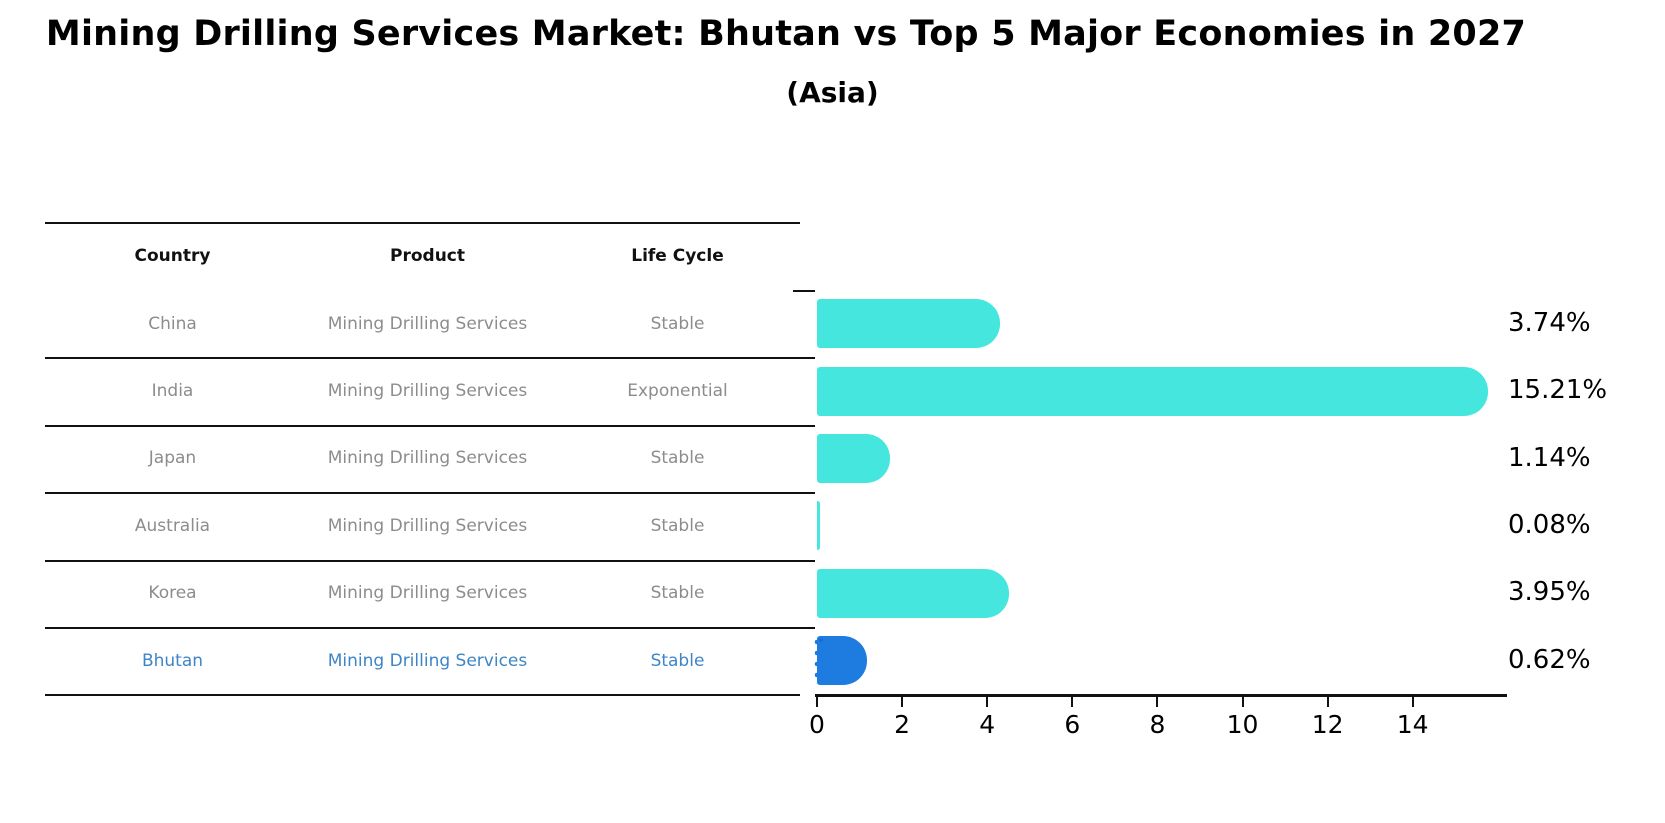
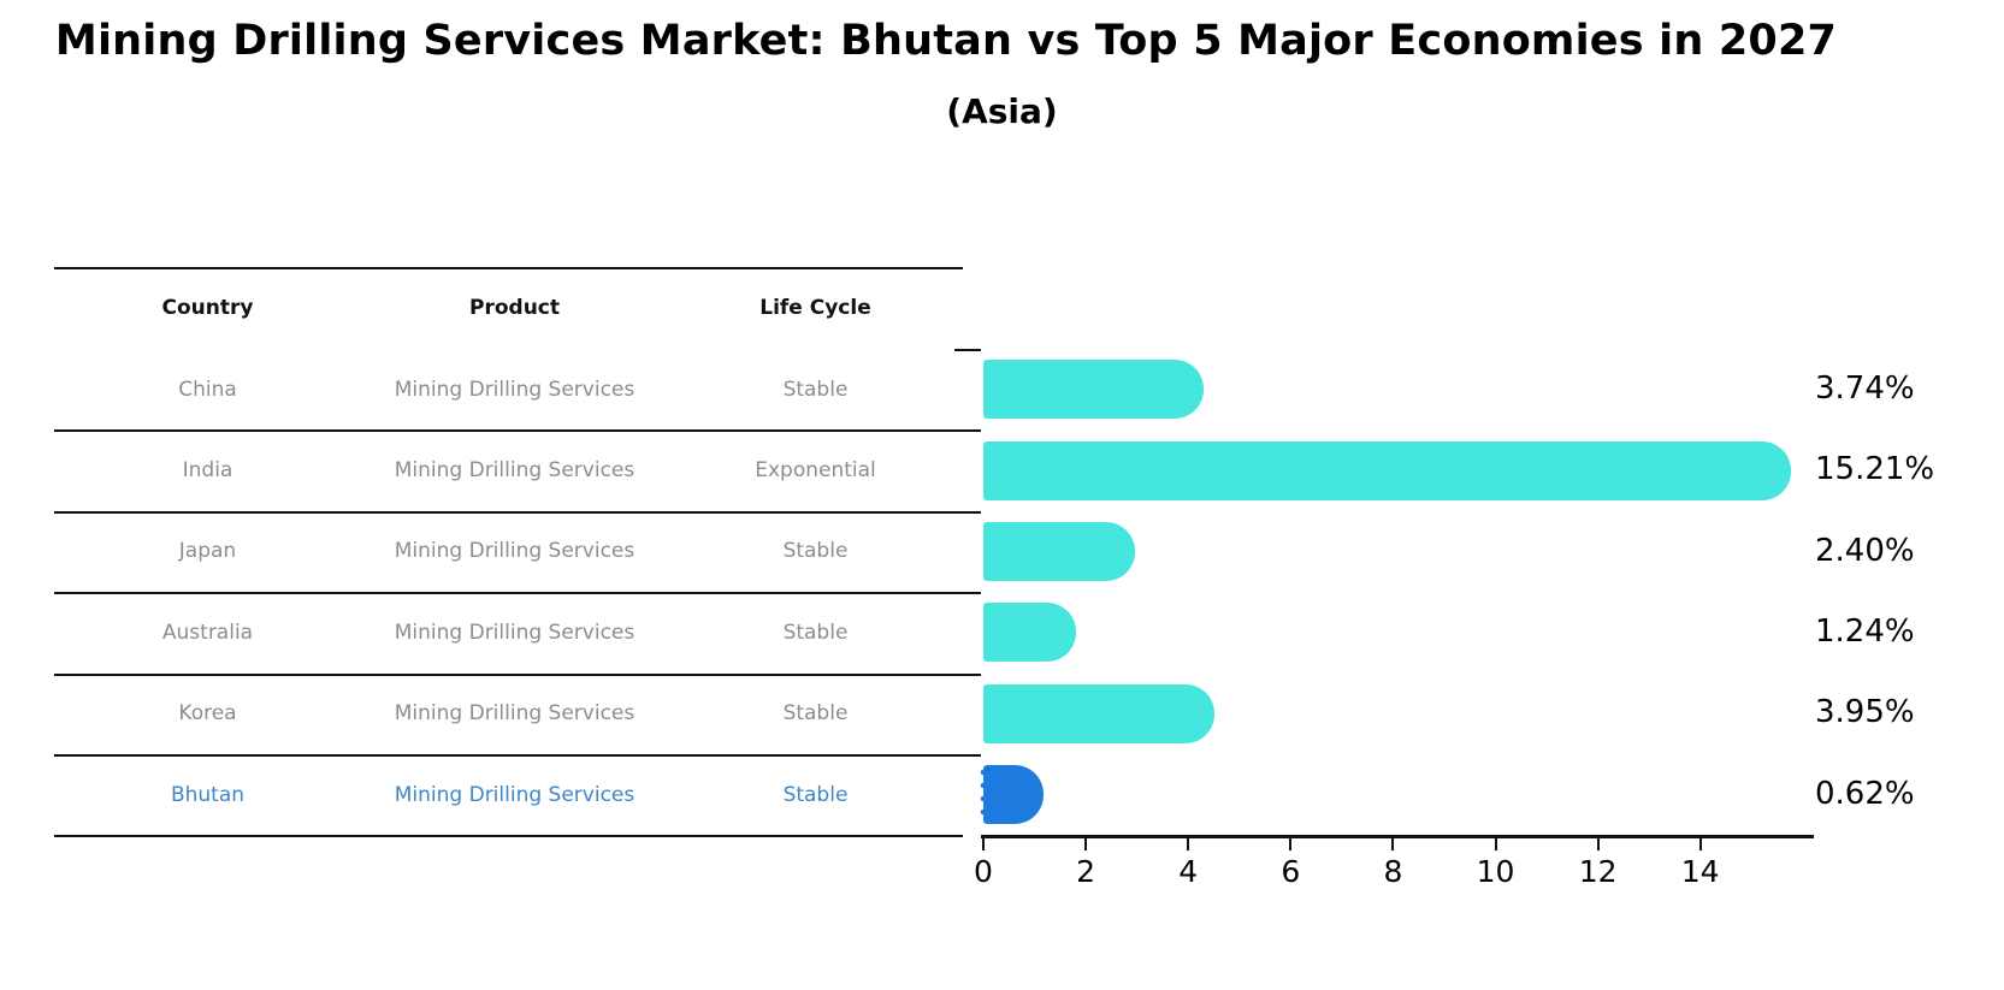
Japan: 1.14% -> 2.40%
Australia: 0.08% -> 1.24%
